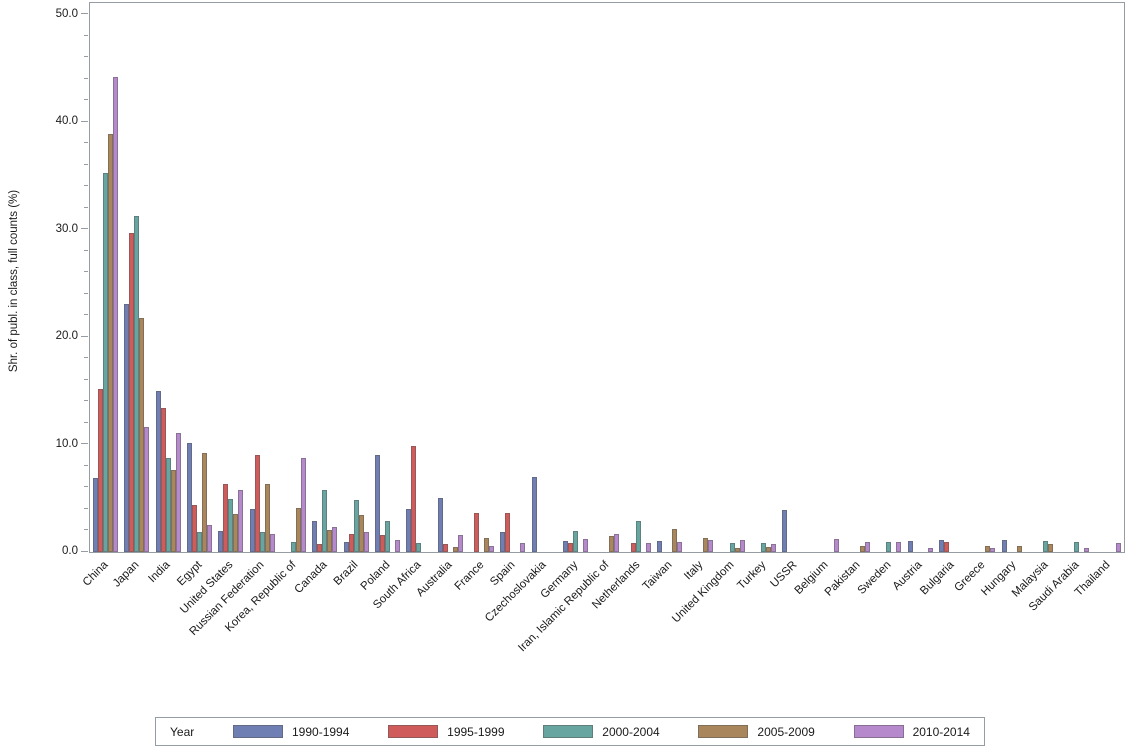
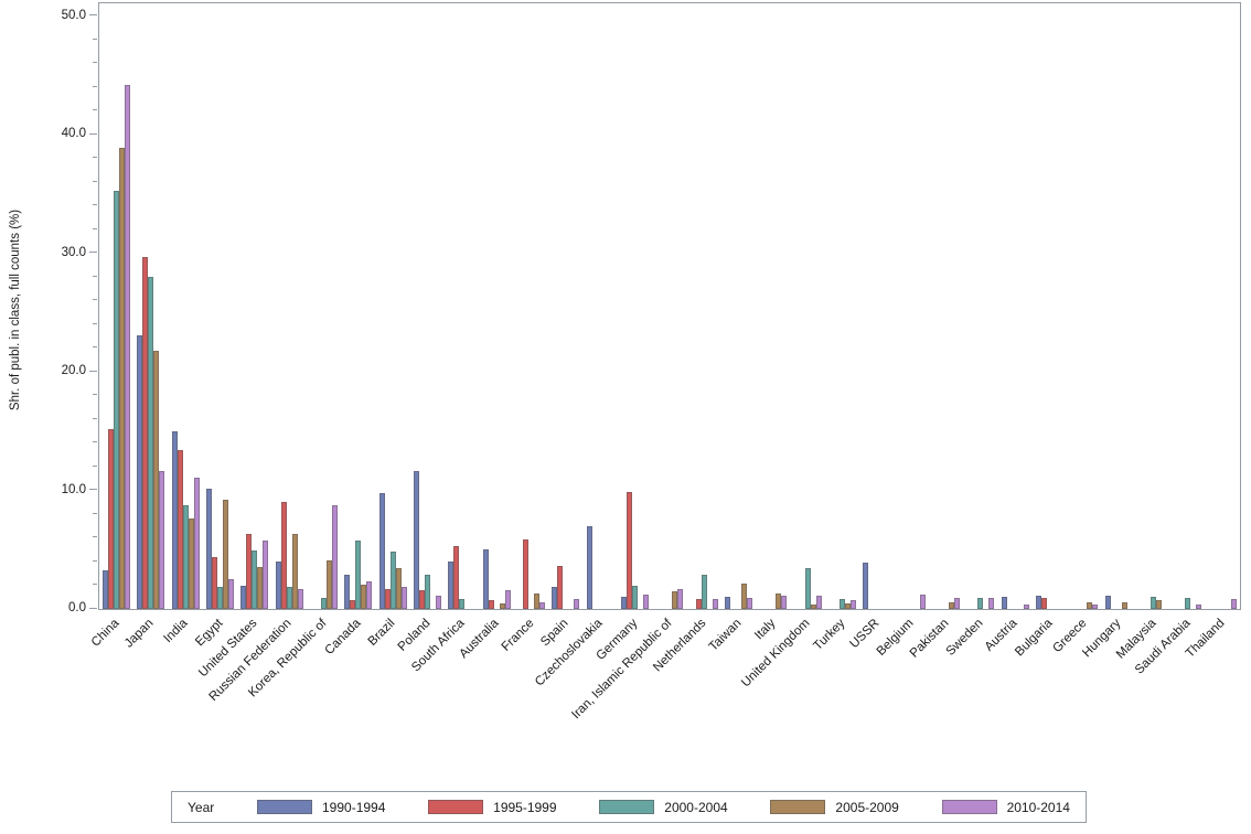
1990-1994/China: 6.9 -> 3.3
2000-2004/Japan: 31.3 -> 28.0
1990-1994/Brazil: 0.9 -> 9.8
1990-1994/Poland: 9.0 -> 11.6
1995-1999/South Africa: 9.9 -> 5.3
1995-1999/France: 3.6 -> 5.9
1995-1999/Germany: 0.8 -> 9.9
2000-2004/United Kingdom: 0.8 -> 3.4
